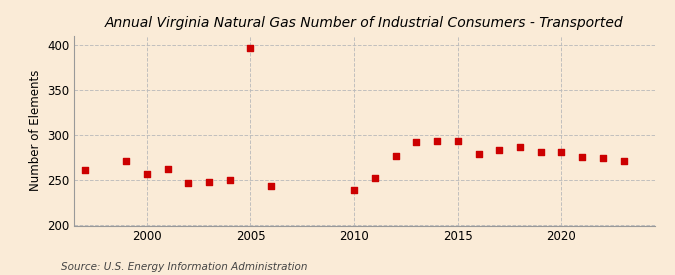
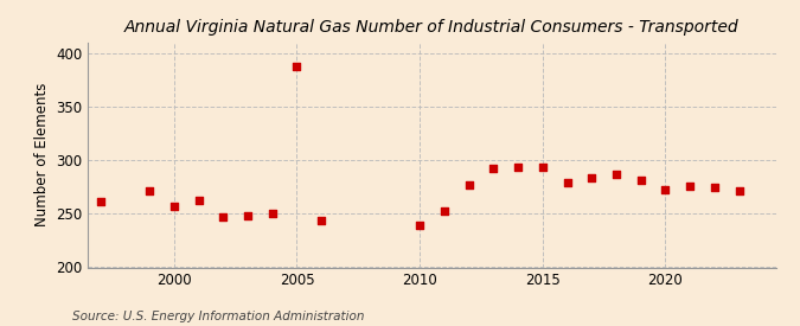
2005: 396 -> 388
2020: 281 -> 272
